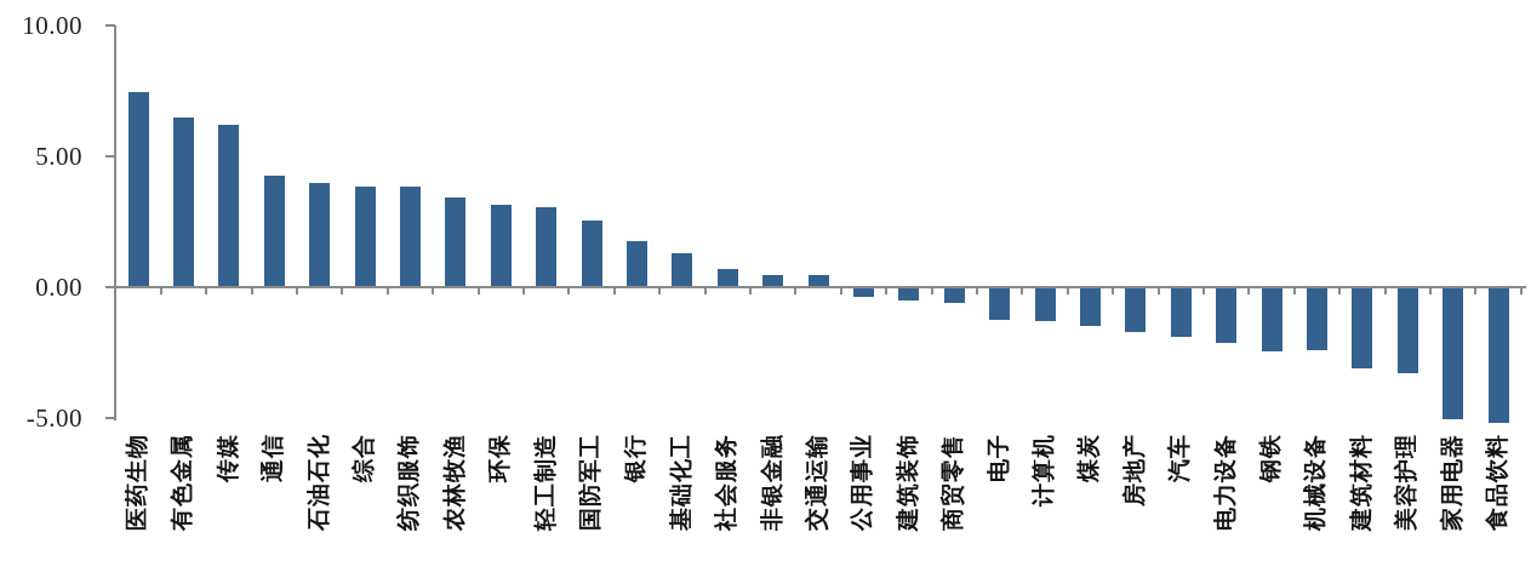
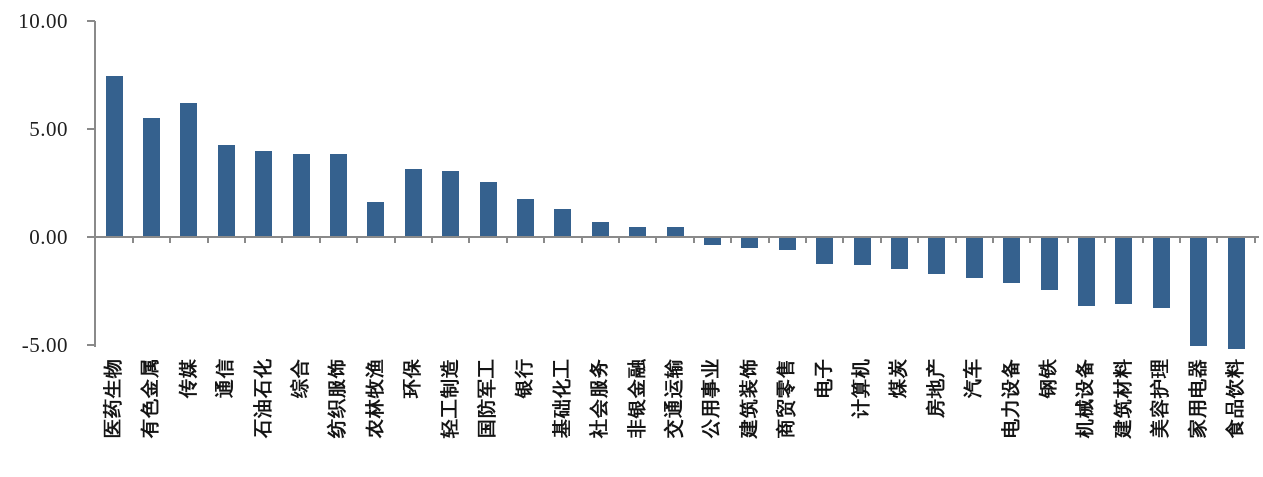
有色金属: 6.5 -> 5.5
农林牧渔: 3.5 -> 1.6
机械设备: -2.4 -> -3.2
